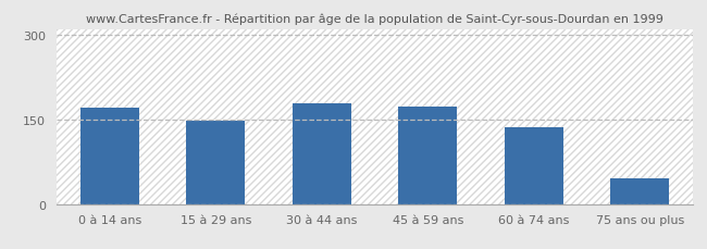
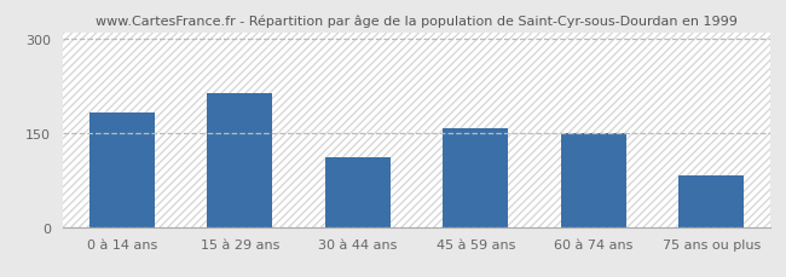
0 à 14 ans: 170 -> 182
15 à 29 ans: 148 -> 212
30 à 44 ans: 178 -> 110
45 à 59 ans: 173 -> 158
60 à 74 ans: 135 -> 150
75 ans ou plus: 45 -> 82
